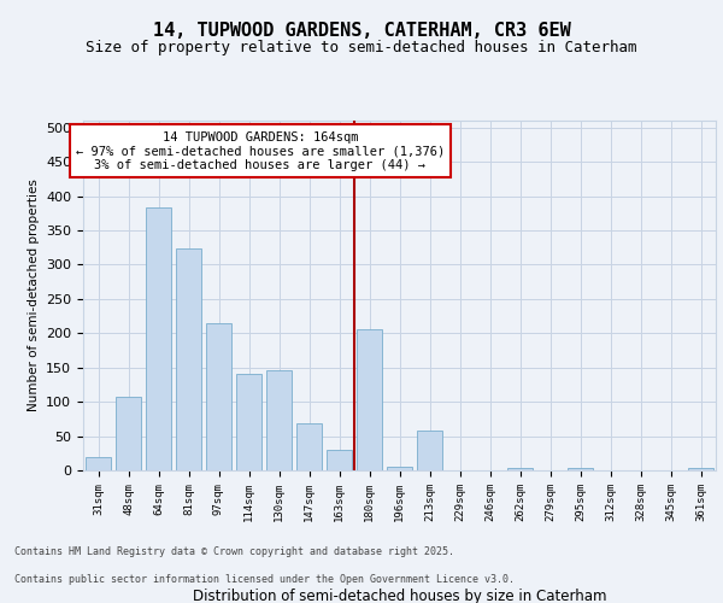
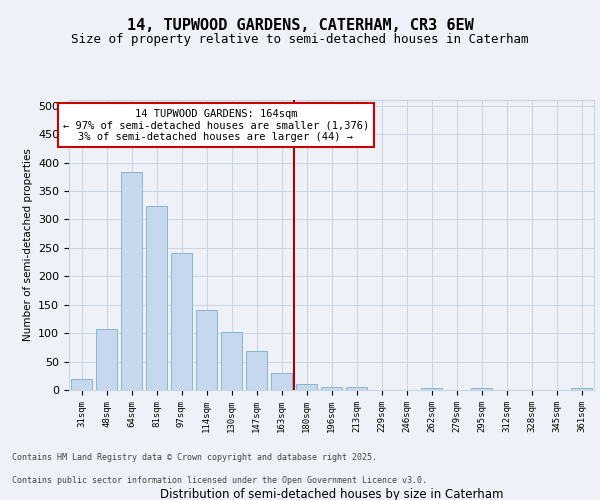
97sqm: 214 -> 241
130sqm: 146 -> 102
180sqm: 206 -> 10
213sqm: 58 -> 6
